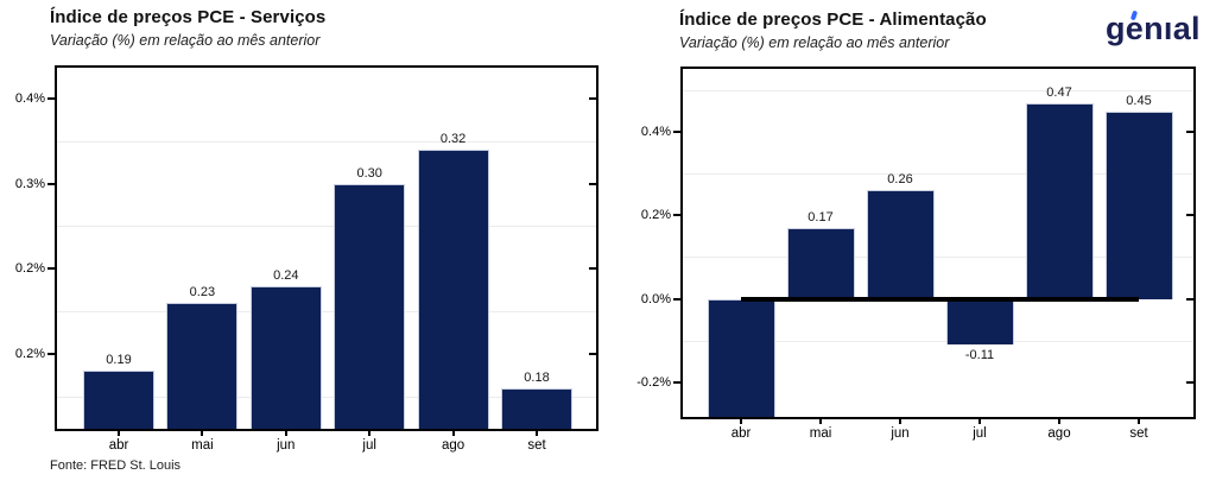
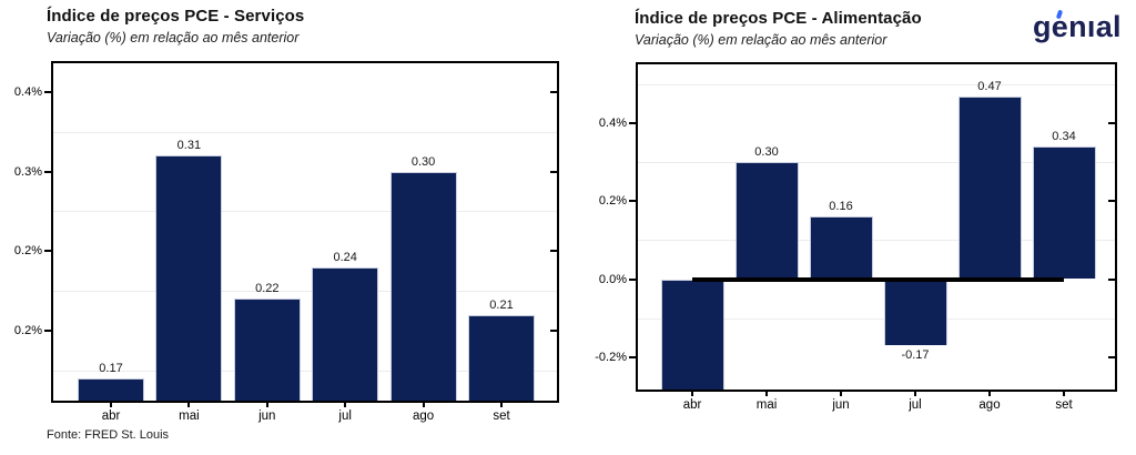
Índice de preços PCE - Serviços/abr: 0.19 -> 0.17
Índice de preços PCE - Serviços/mai: 0.23 -> 0.31
Índice de preços PCE - Serviços/jun: 0.24 -> 0.22
Índice de preços PCE - Serviços/jul: 0.30 -> 0.24
Índice de preços PCE - Serviços/ago: 0.32 -> 0.30
Índice de preços PCE - Serviços/set: 0.18 -> 0.21
Índice de preços PCE - Alimentação/mai: 0.17 -> 0.30
Índice de preços PCE - Alimentação/jun: 0.26 -> 0.16
Índice de preços PCE - Alimentação/jul: -0.11 -> -0.17
Índice de preços PCE - Alimentação/set: 0.45 -> 0.34
